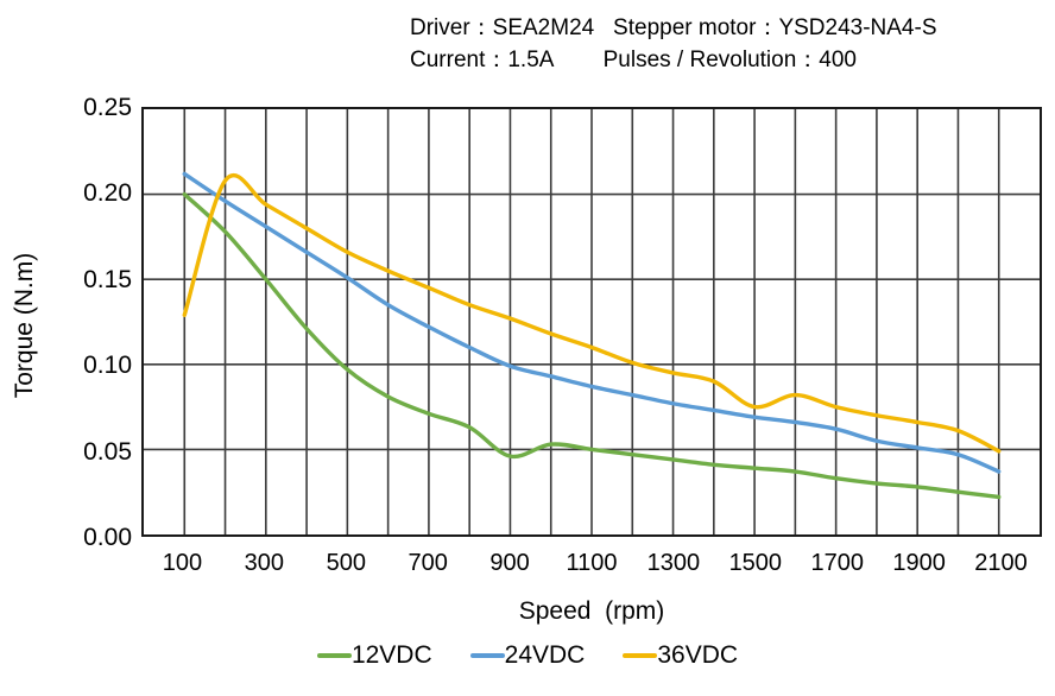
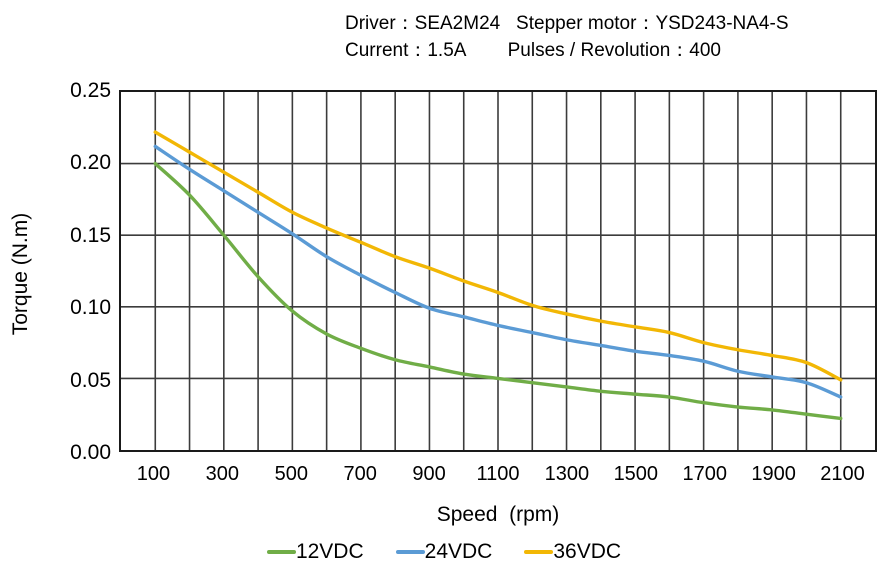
36VDC/100: 0.129 -> 0.222
12VDC/900: 0.046 -> 0.058
36VDC/1500: 0.075 -> 0.086
